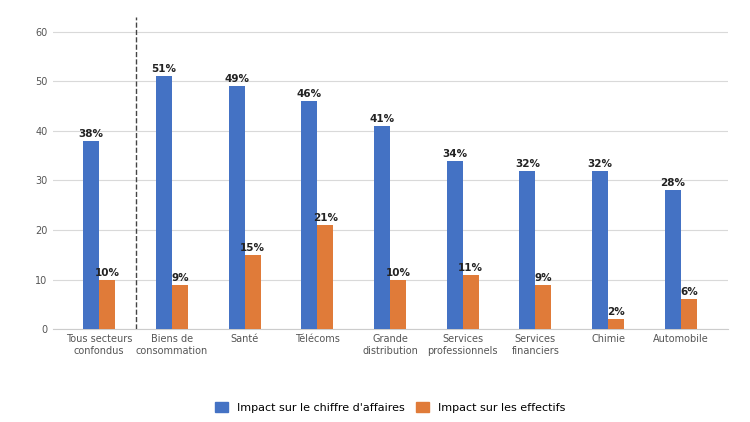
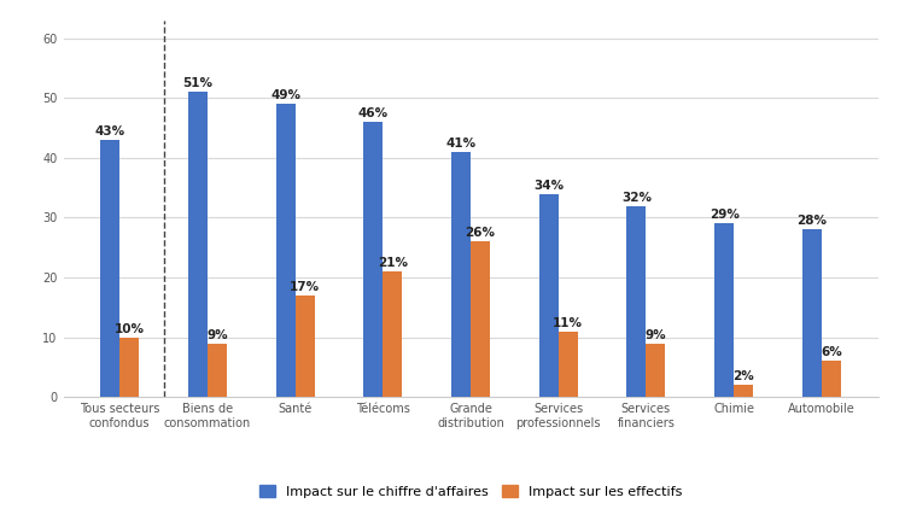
Impact sur le chiffre d'affaires/Tous secteurs confondus: 38% -> 43%
Impact sur les effectifs/Santé: 15% -> 17%
Impact sur les effectifs/Grande distribution: 10% -> 26%
Impact sur le chiffre d'affaires/Chimie: 32% -> 29%
